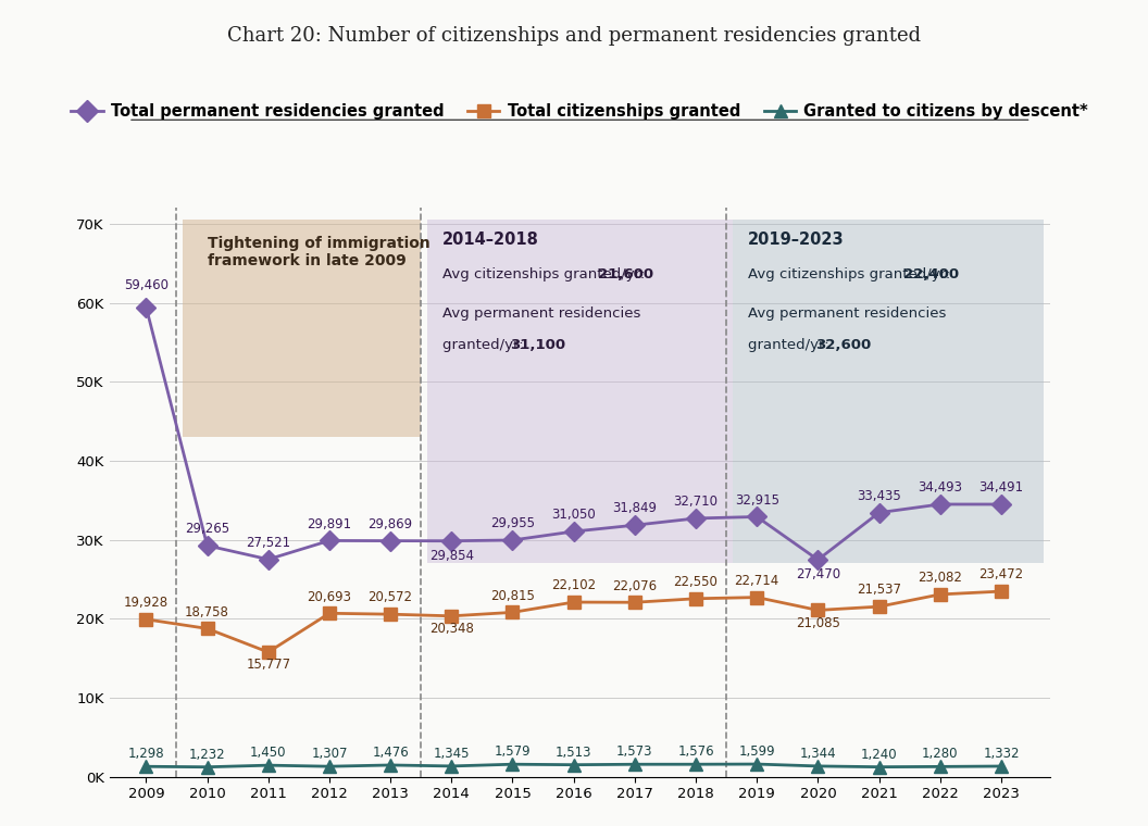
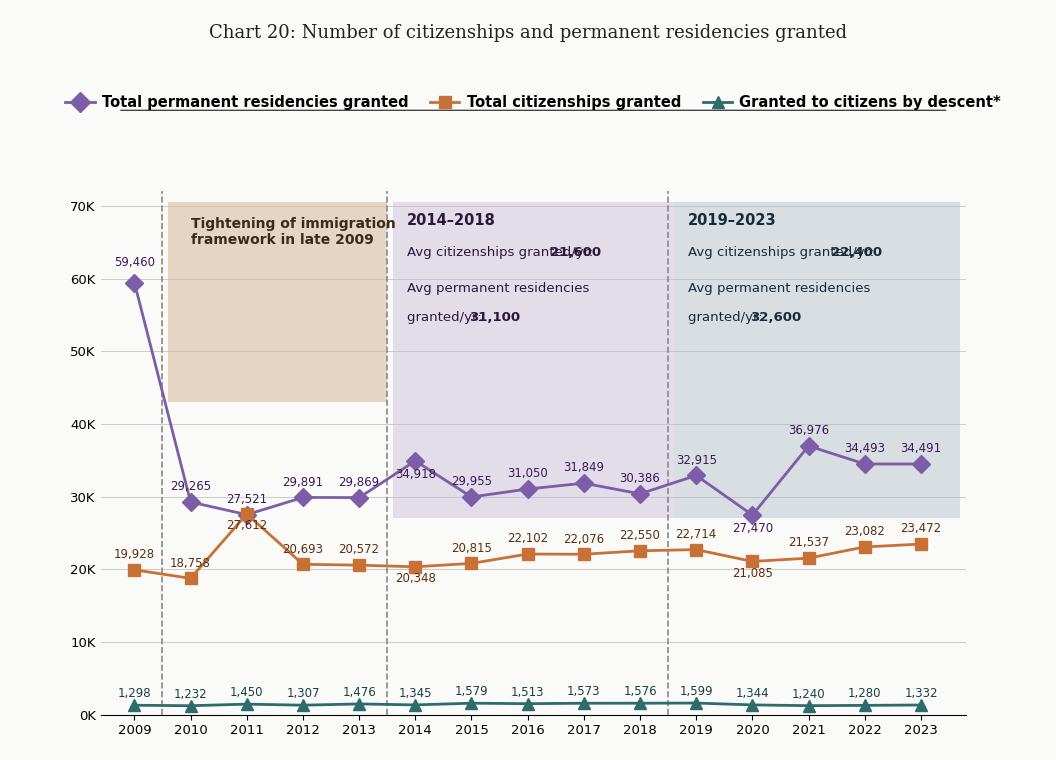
Total citizenships granted/2011: 15,777 -> 27,612
Total permanent residencies granted/2014: 29,854 -> 34,918
Total permanent residencies granted/2018: 32,710 -> 30,386
Total permanent residencies granted/2021: 33,435 -> 36,976
